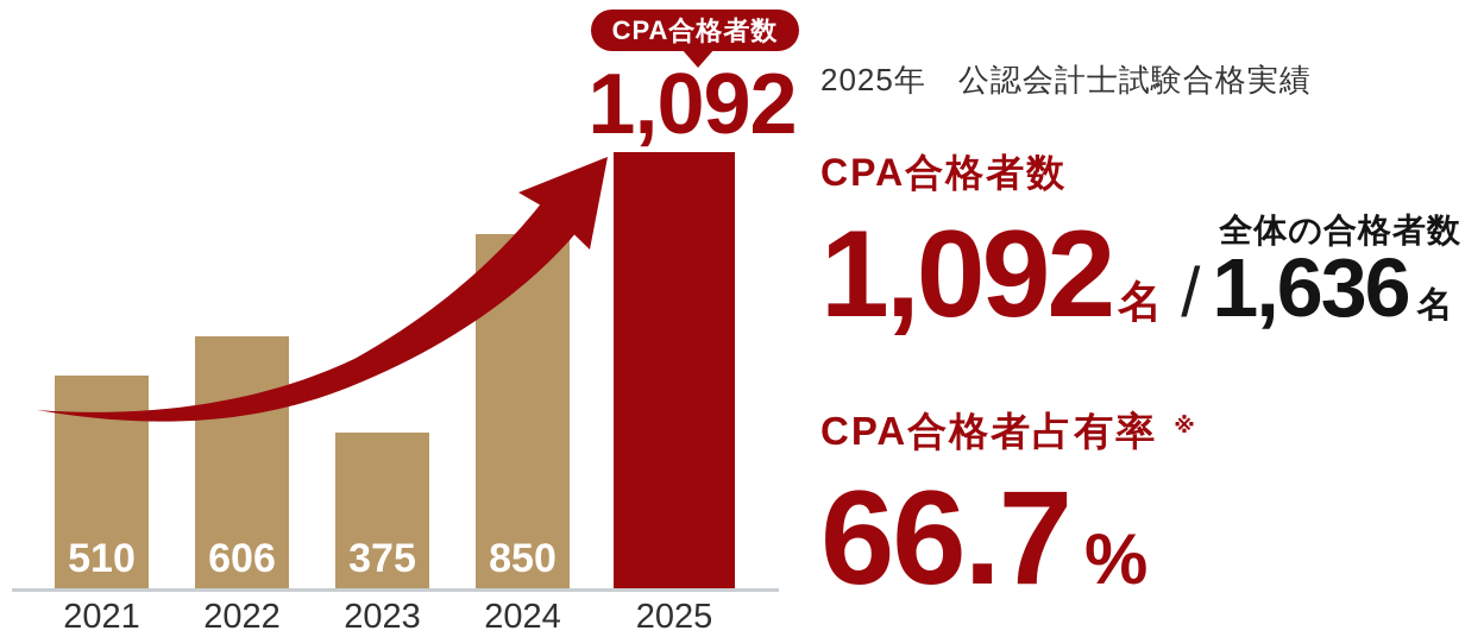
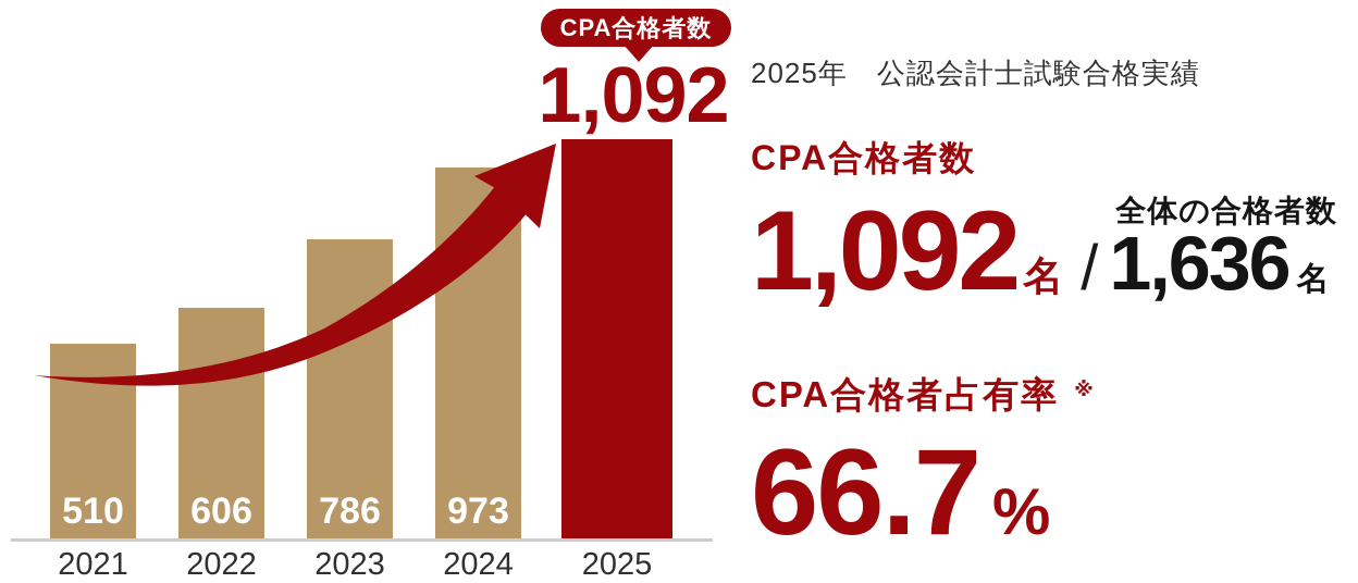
2023: 375 -> 786
2024: 850 -> 973
